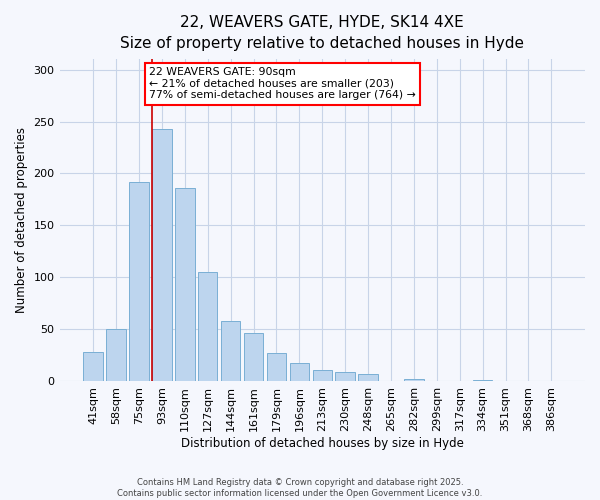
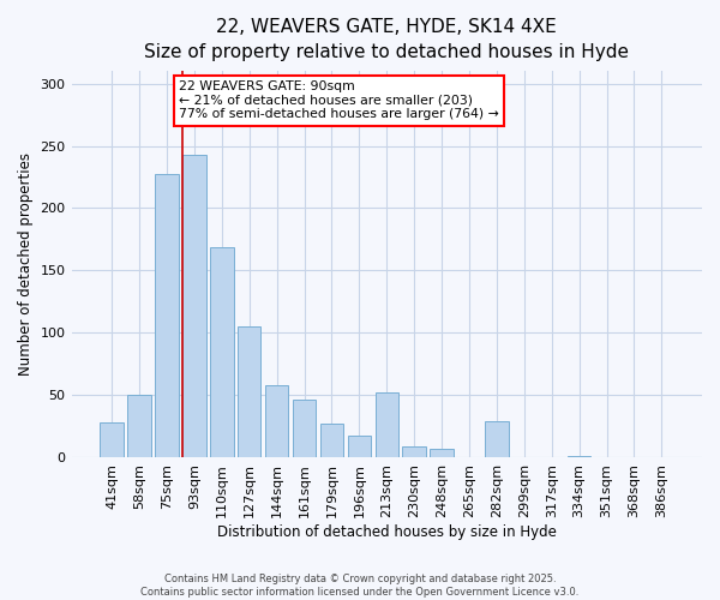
75sqm: 192 -> 227
110sqm: 186 -> 169
213sqm: 11 -> 52
282sqm: 2 -> 29
